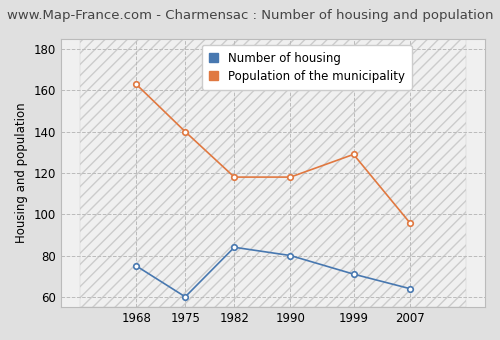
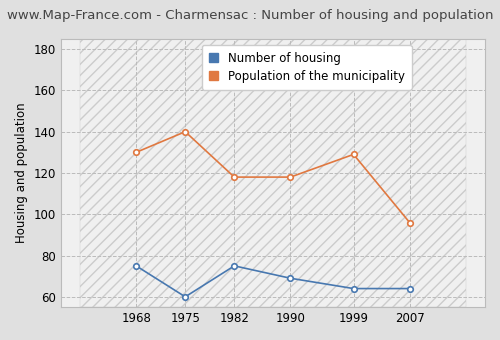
Population of the municipality/1968: 163 -> 130
Number of housing/1982: 84 -> 75
Number of housing/1990: 80 -> 69
Number of housing/1999: 71 -> 64
